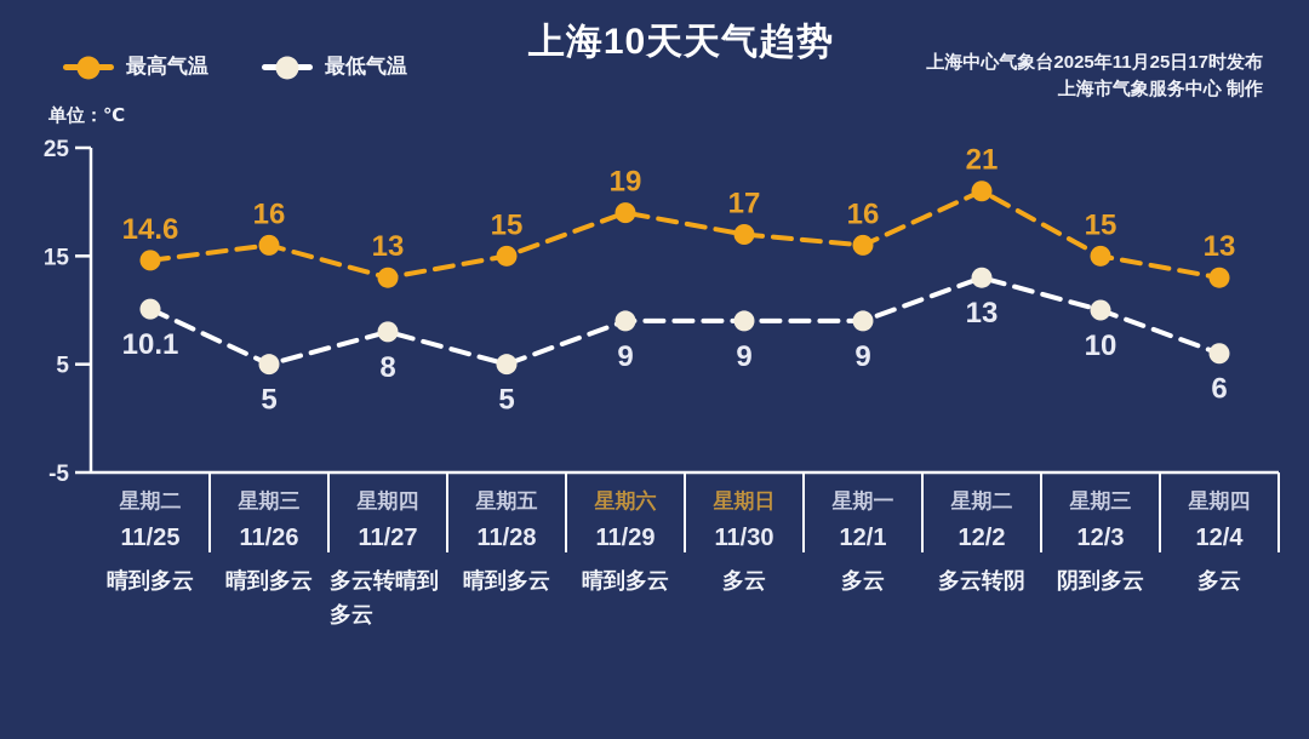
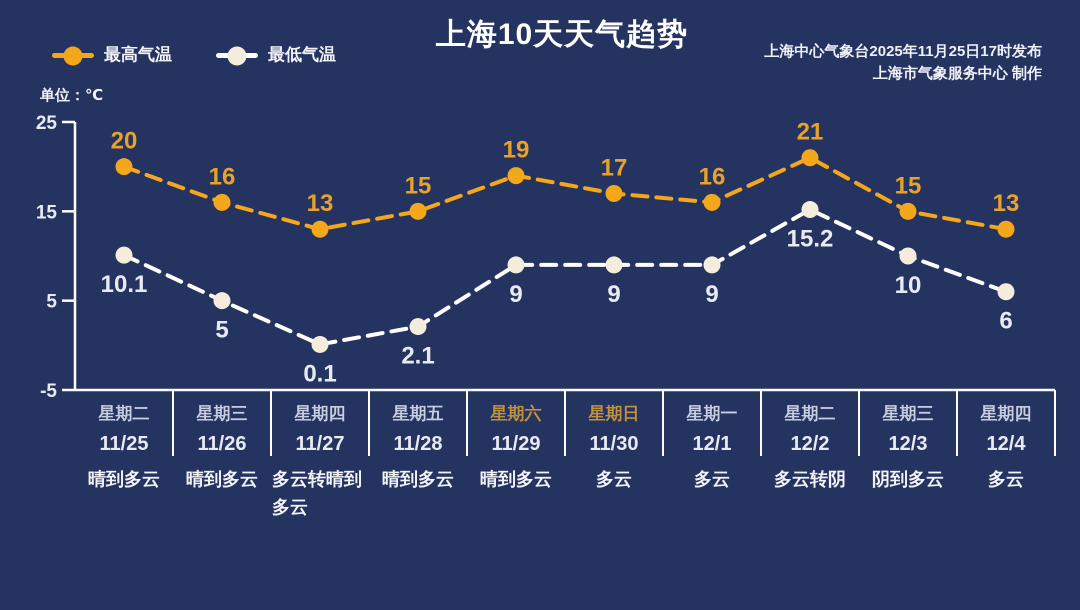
最高气温/11/25: 14.6 -> 20
最低气温/11/27: 8 -> 0.1
最低气温/11/28: 5 -> 2.1
最低气温/12/2: 13 -> 15.2
